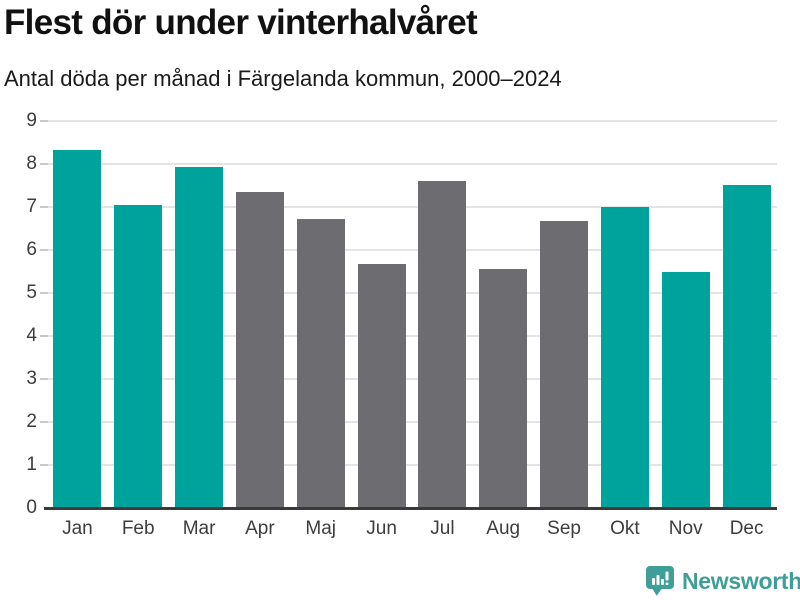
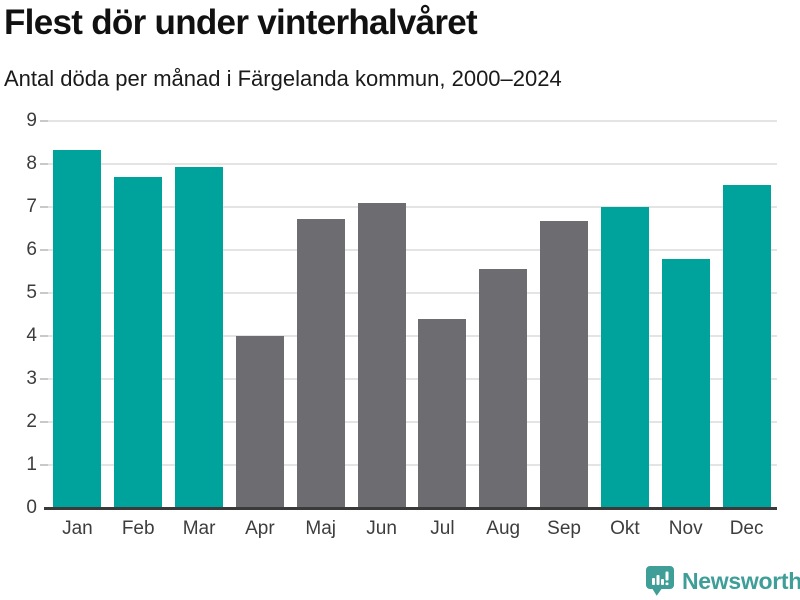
Feb: 7.0 -> 7.7
Apr: 7.4 -> 4.0
Jun: 5.7 -> 7.1
Jul: 7.6 -> 4.4
Nov: 5.5 -> 5.8
